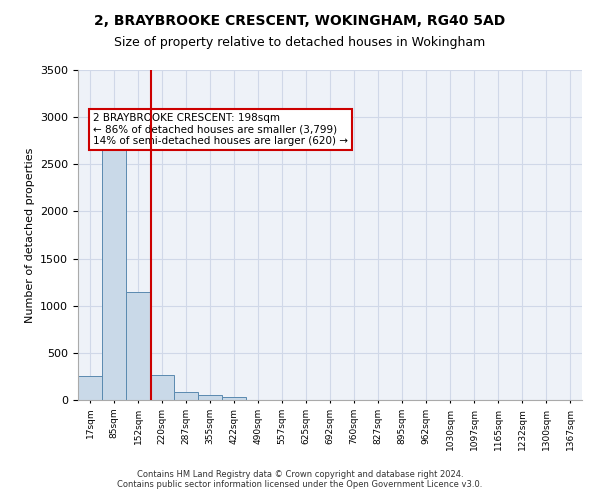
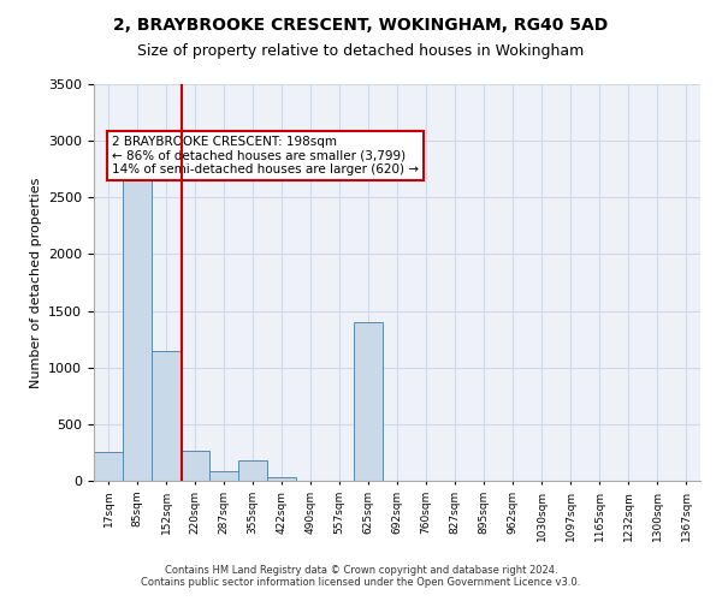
355sqm: 60 -> 180
625sqm: 0 -> 1400
